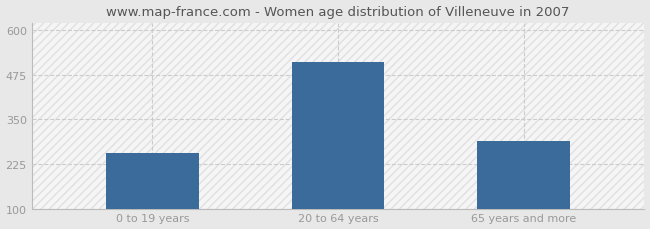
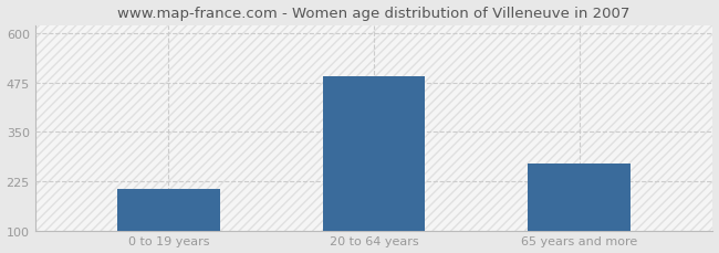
0 to 19 years: 255 -> 205
20 to 64 years: 510 -> 490
65 years and more: 290 -> 270
